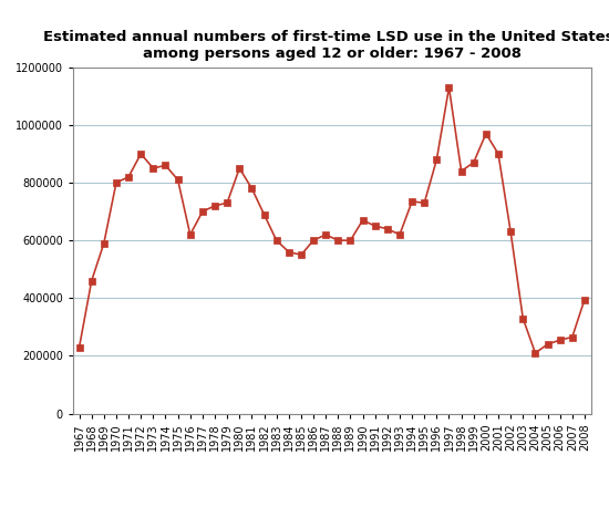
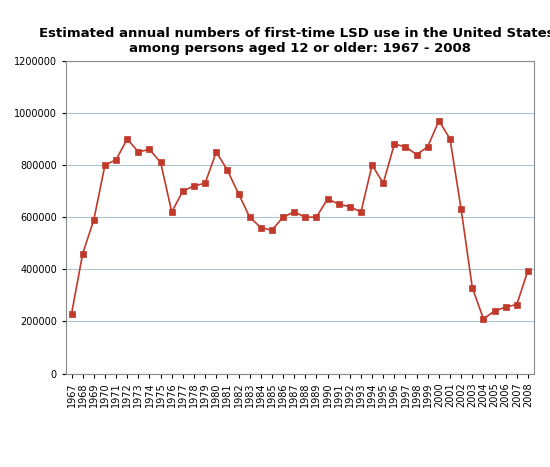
1994: 735000 -> 800000
1997: 1130000 -> 870000
